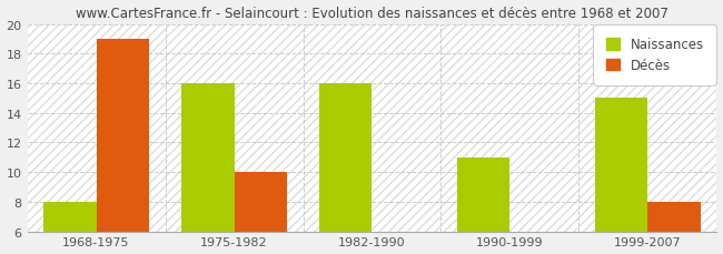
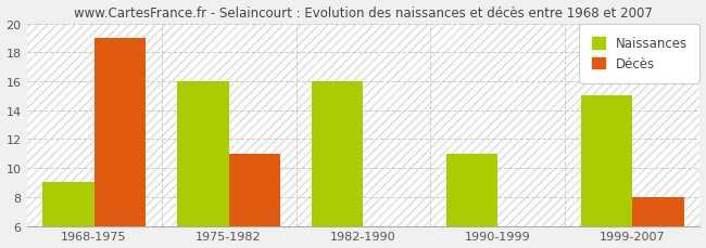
Naissances/1968-1975: 8 -> 9
Décès/1975-1982: 10 -> 11
